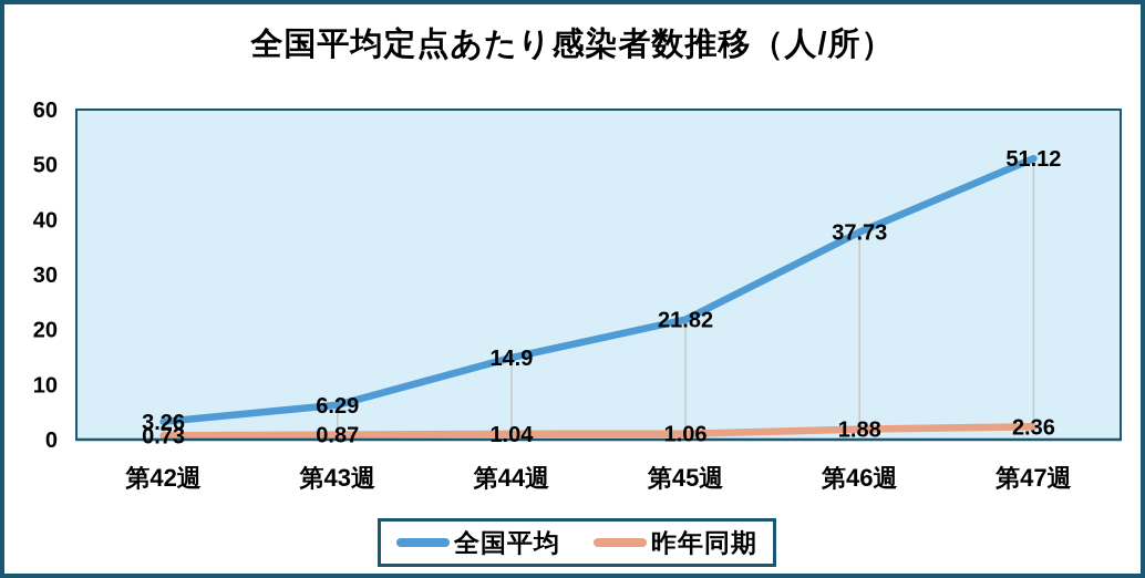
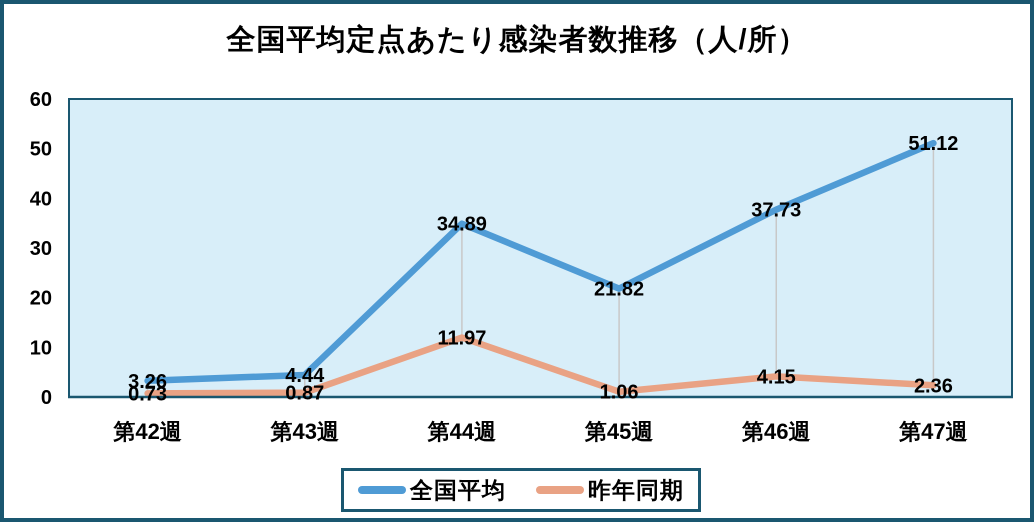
全国平均/第43週: 6.29 -> 4.44
全国平均/第44週: 14.9 -> 34.89
昨年同期/第44週: 1.04 -> 11.97
昨年同期/第46週: 1.88 -> 4.15
